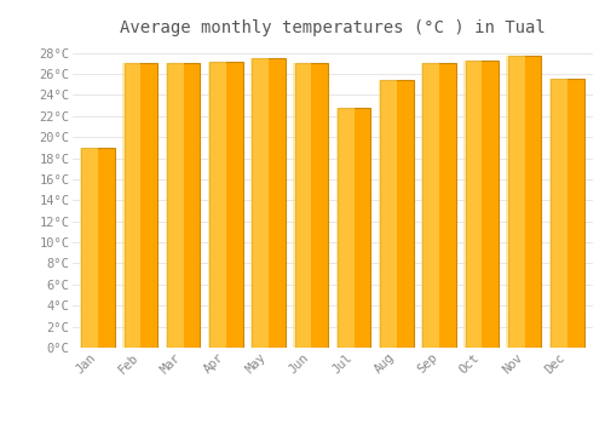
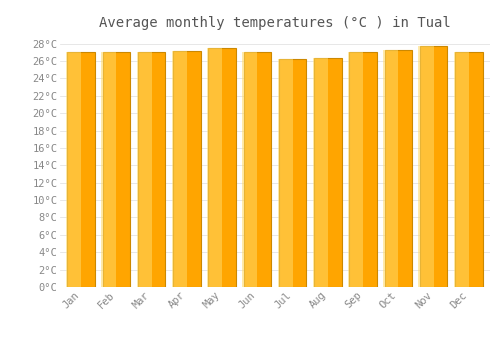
Jan: 19.0°C -> 27.0°C
Jul: 22.8°C -> 26.2°C
Aug: 25.4°C -> 26.3°C
Dec: 25.6°C -> 27.1°C
